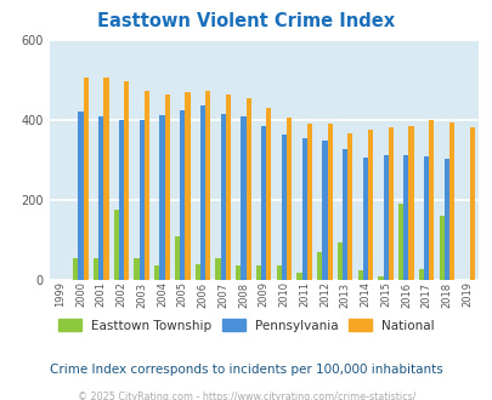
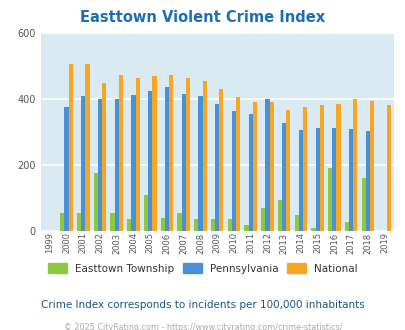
Pennsylvania/2000: 420 -> 375
National/2002: 497 -> 450
Pennsylvania/2012: 348 -> 400
Easttown Township/2014: 25 -> 50
